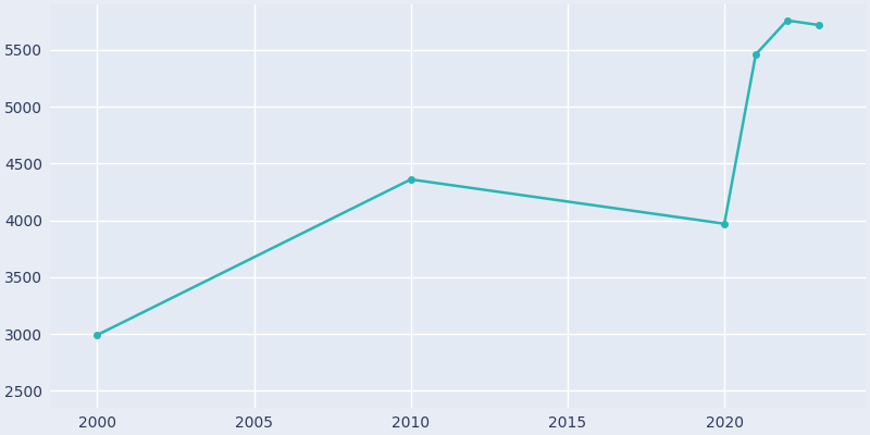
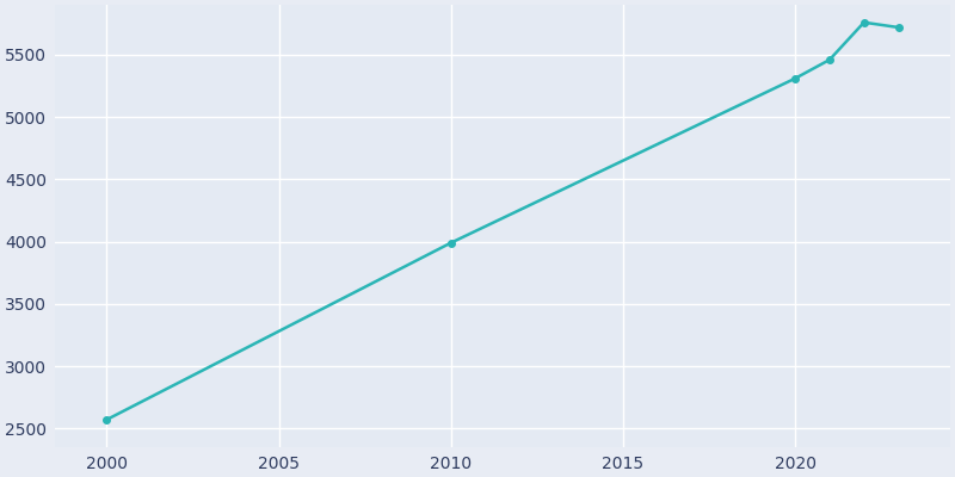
2000: 2990 -> 2570
2010: 4360 -> 3990
2020: 3970 -> 5310
